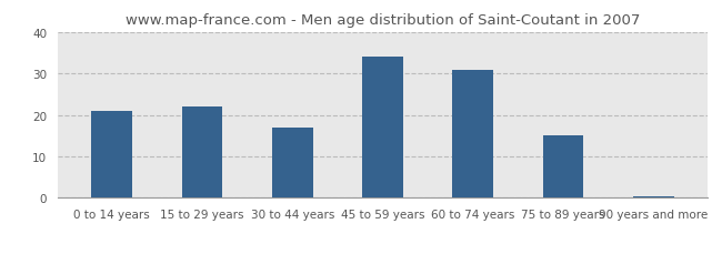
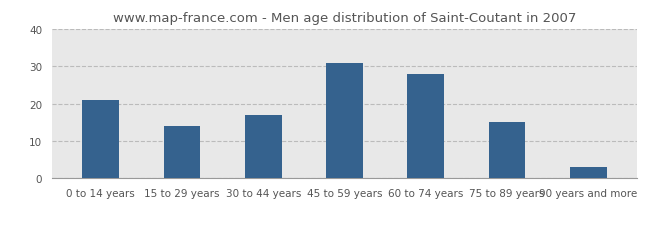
15 to 29 years: 22.0 -> 14.0
45 to 59 years: 34.0 -> 31.0
60 to 74 years: 31.0 -> 28.0
90 years and more: 0.5 -> 3.0
